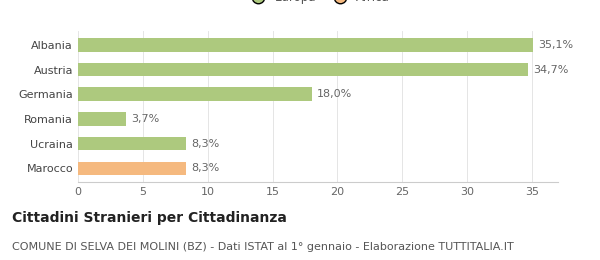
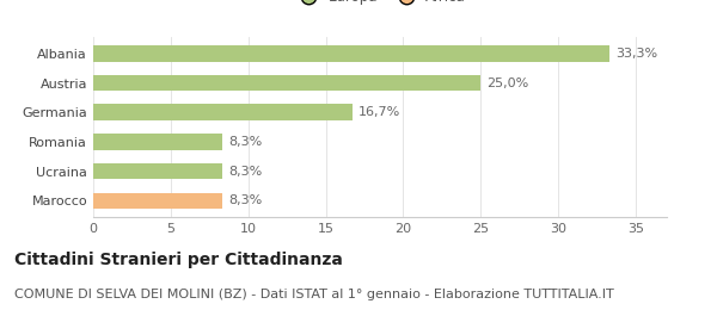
Albania: 35,1% -> 33,3%
Austria: 34,7% -> 25,0%
Germania: 18,0% -> 16,7%
Romania: 3,7% -> 8,3%
